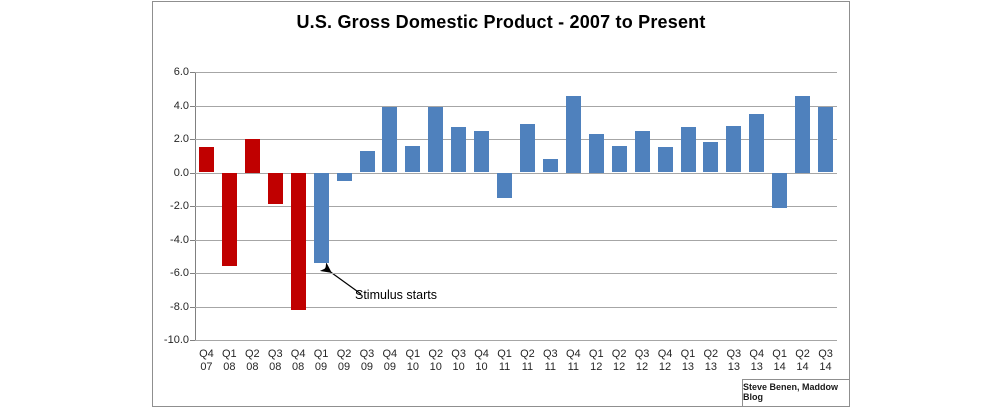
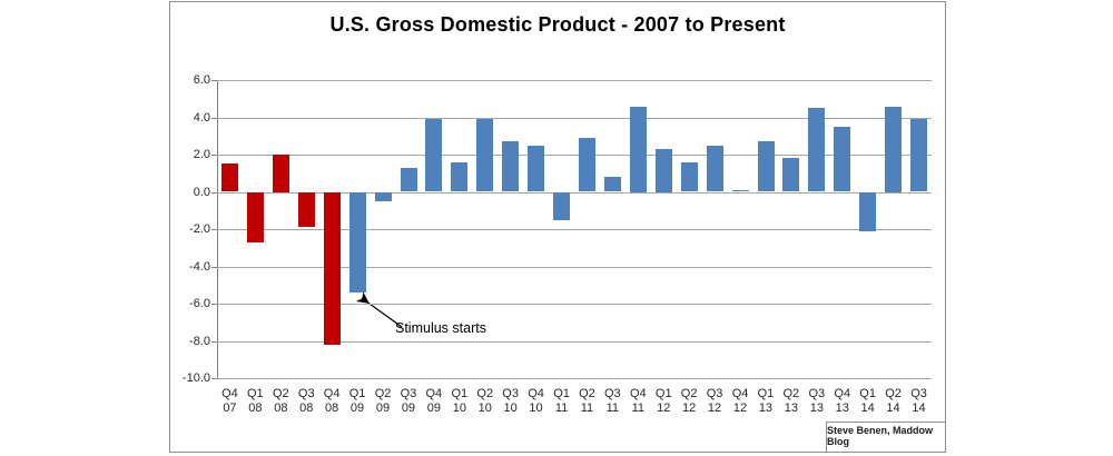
Q1 08: -5.6 -> -2.7
Q4 12: 1.5 -> 0.1
Q3 13: 2.8 -> 4.5
